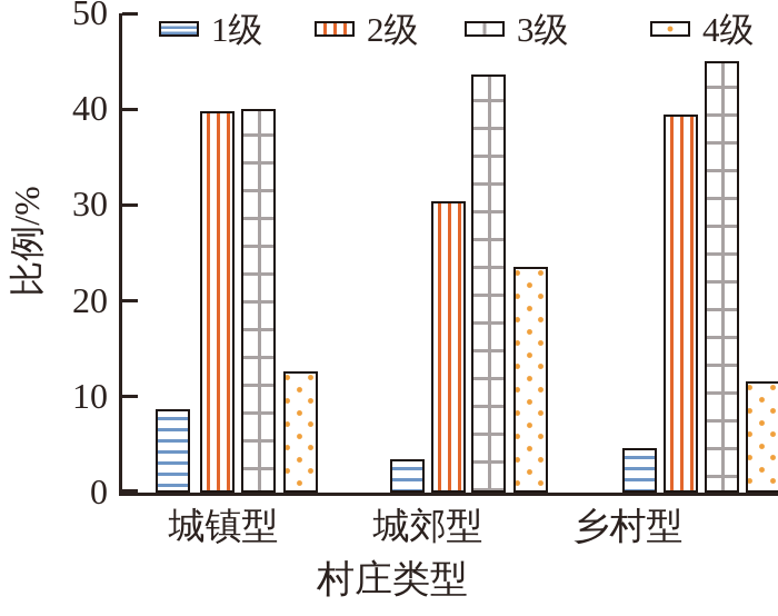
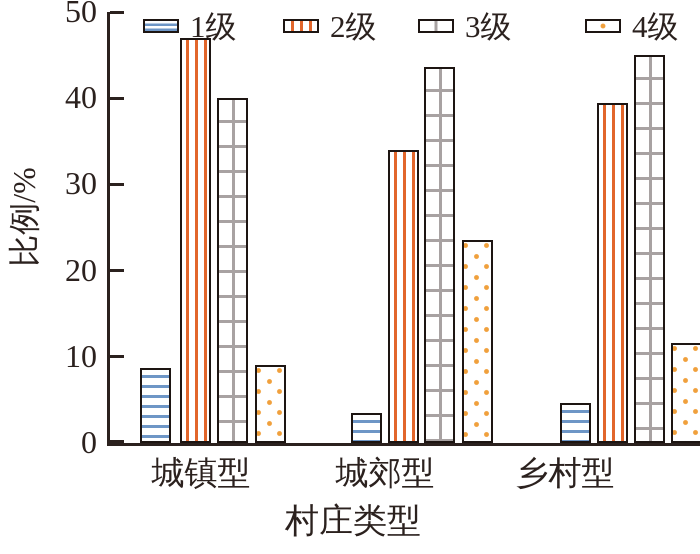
2级/城镇型: 40 -> 47
4级/城镇型: 13 -> 9
2级/城郊型: 30 -> 34
